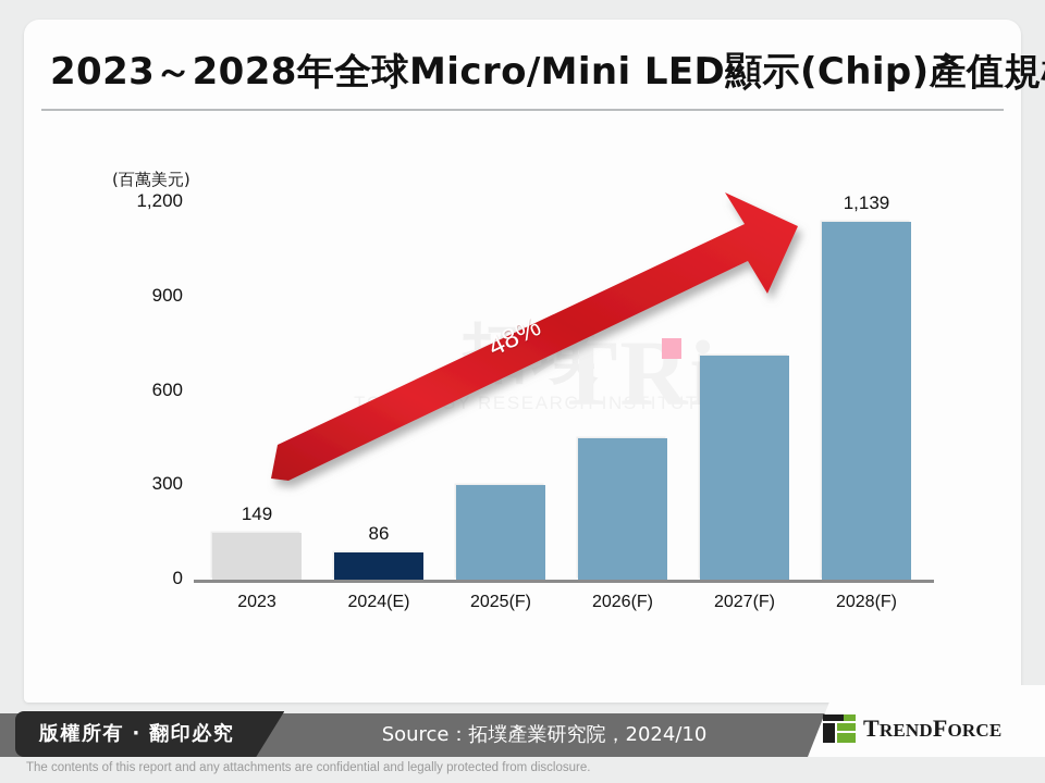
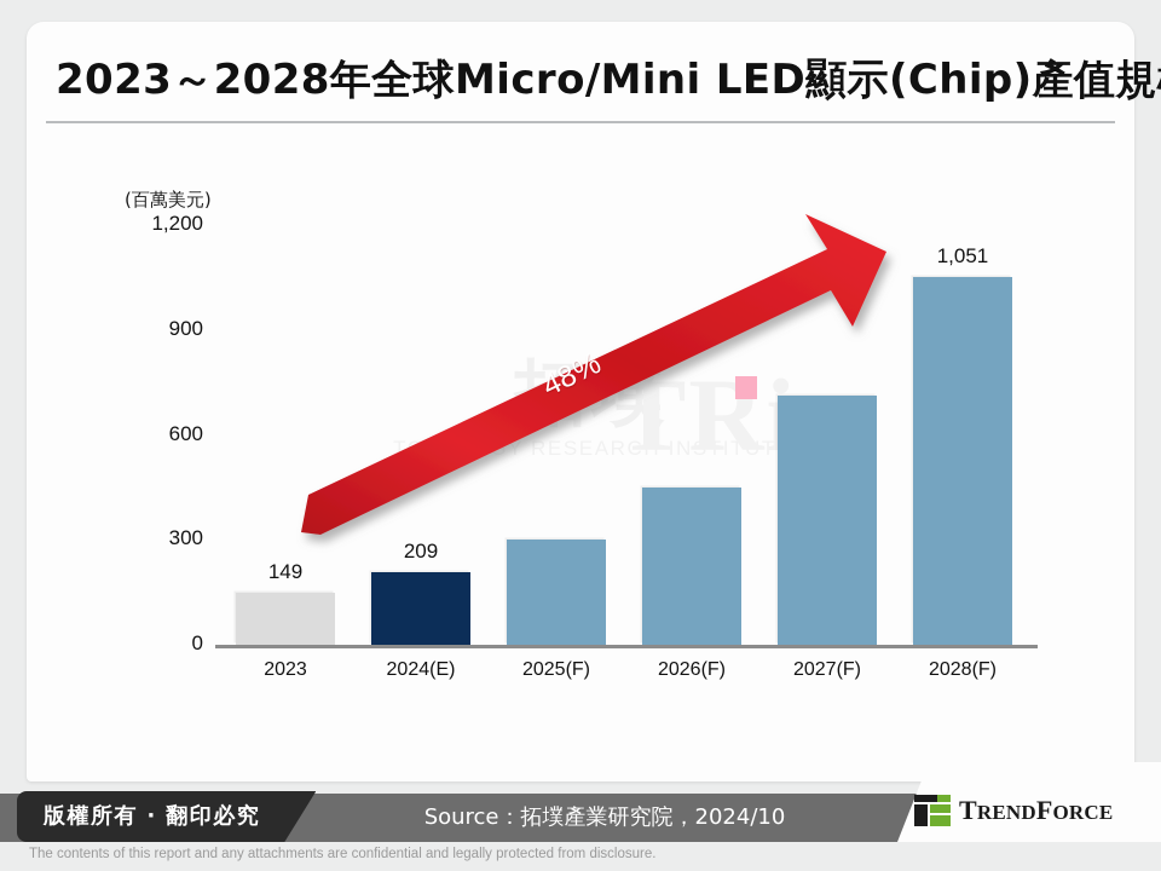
2024(E): 86 -> 209
2028(F): 1,139 -> 1,051
